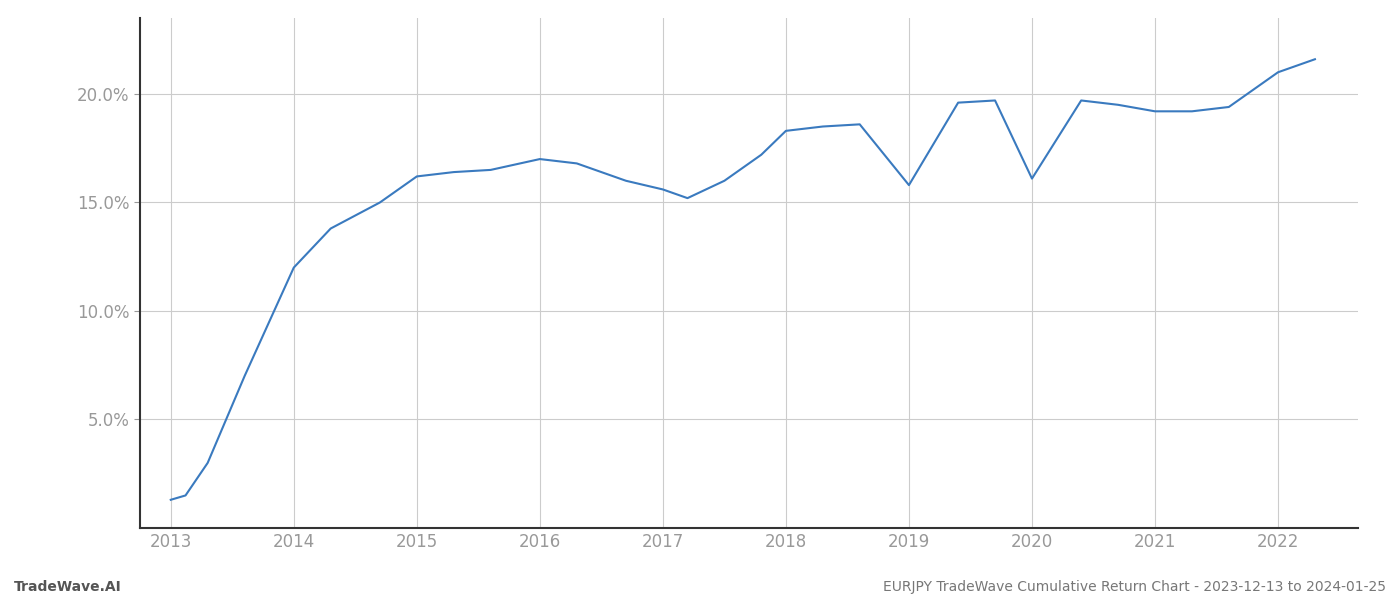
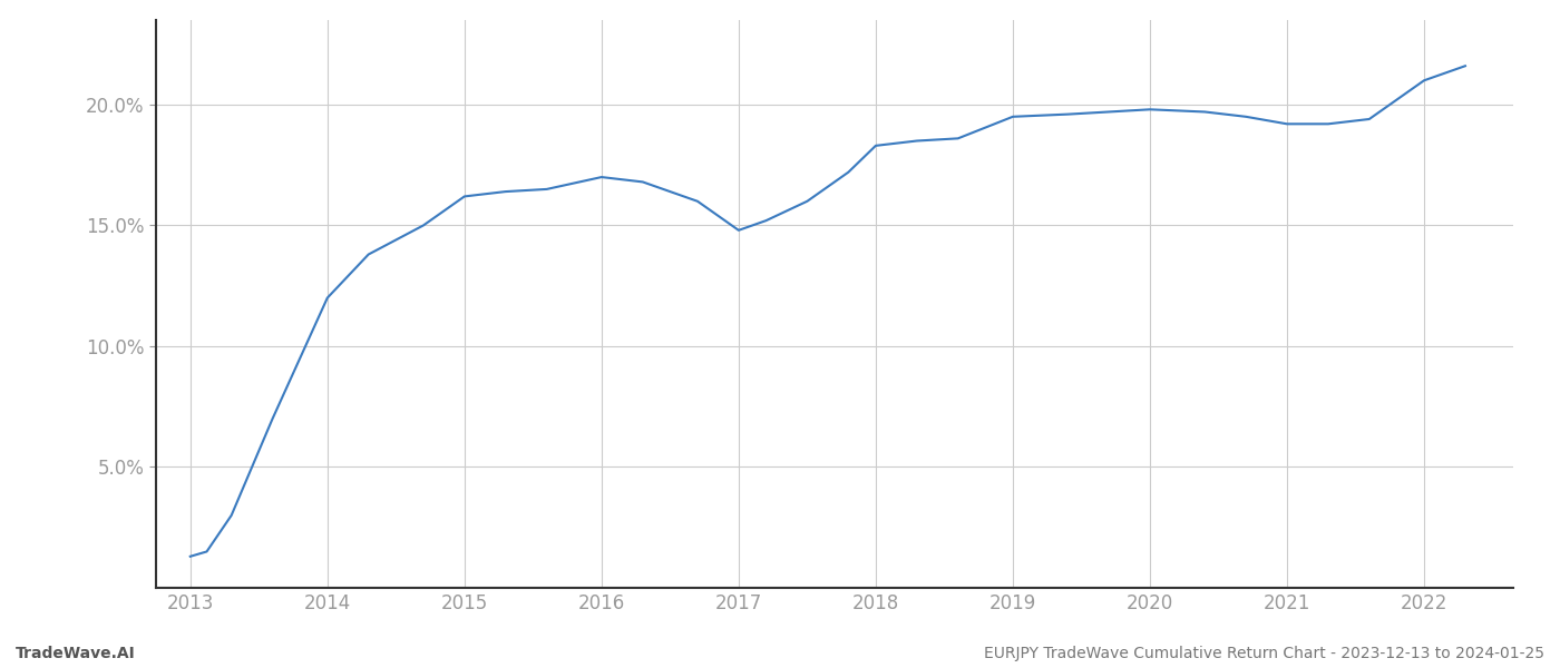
2017: 15.6% -> 14.8%
2019: 15.8% -> 19.5%
2020: 16.1% -> 19.8%
